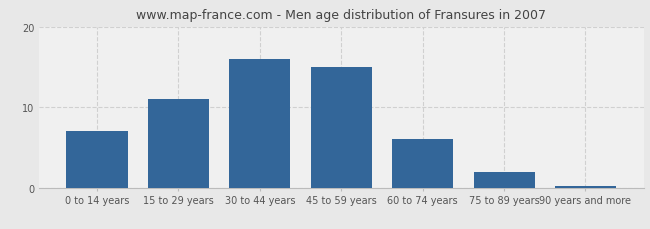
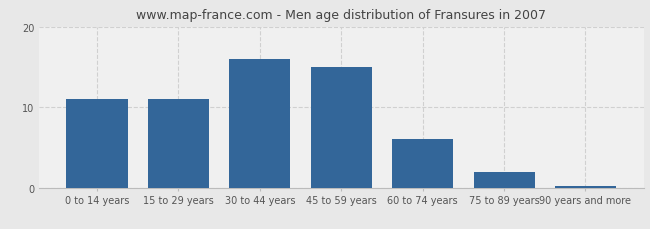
0 to 14 years: 7.0 -> 11.0
